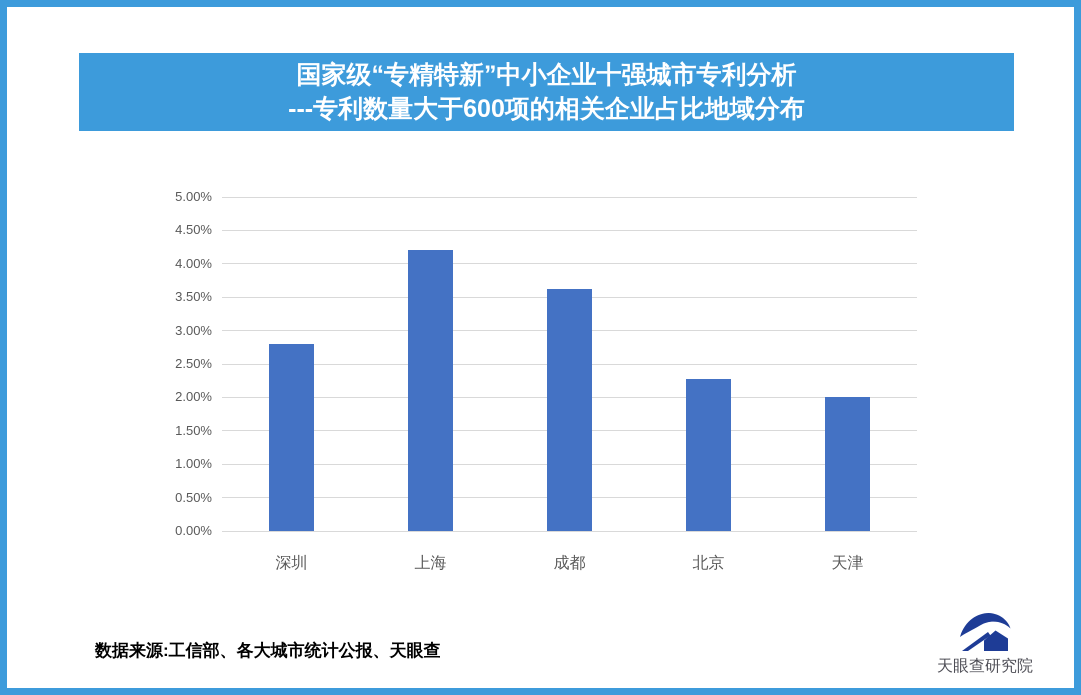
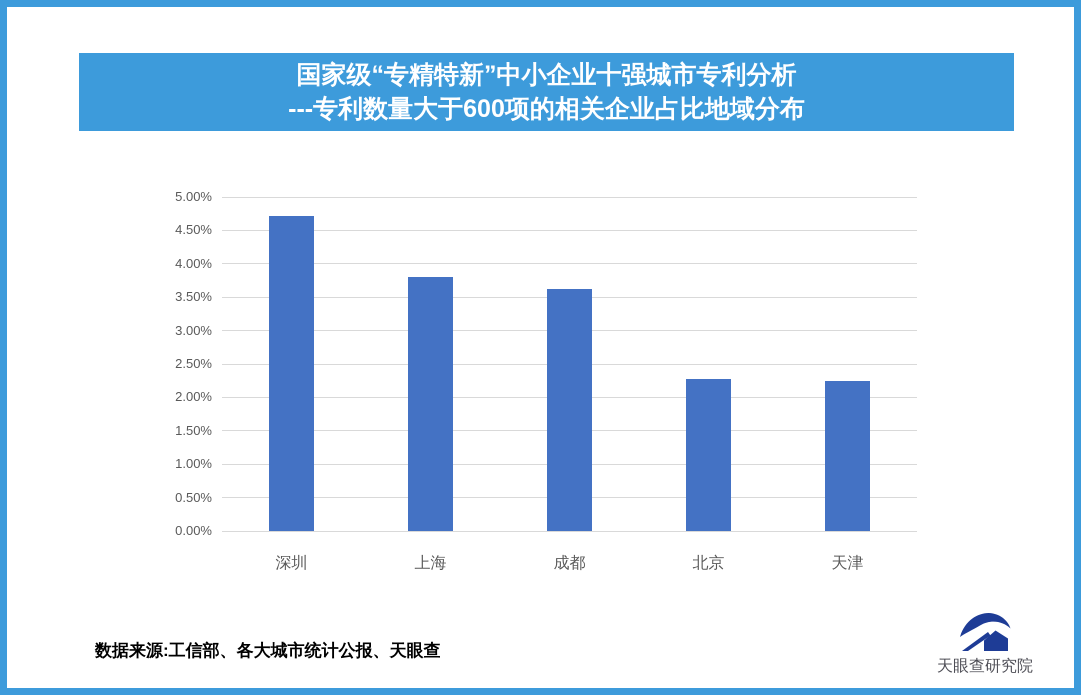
深圳: 2.8% -> 4.7%
上海: 4.2% -> 3.8%
天津: 2.0% -> 2.2%
